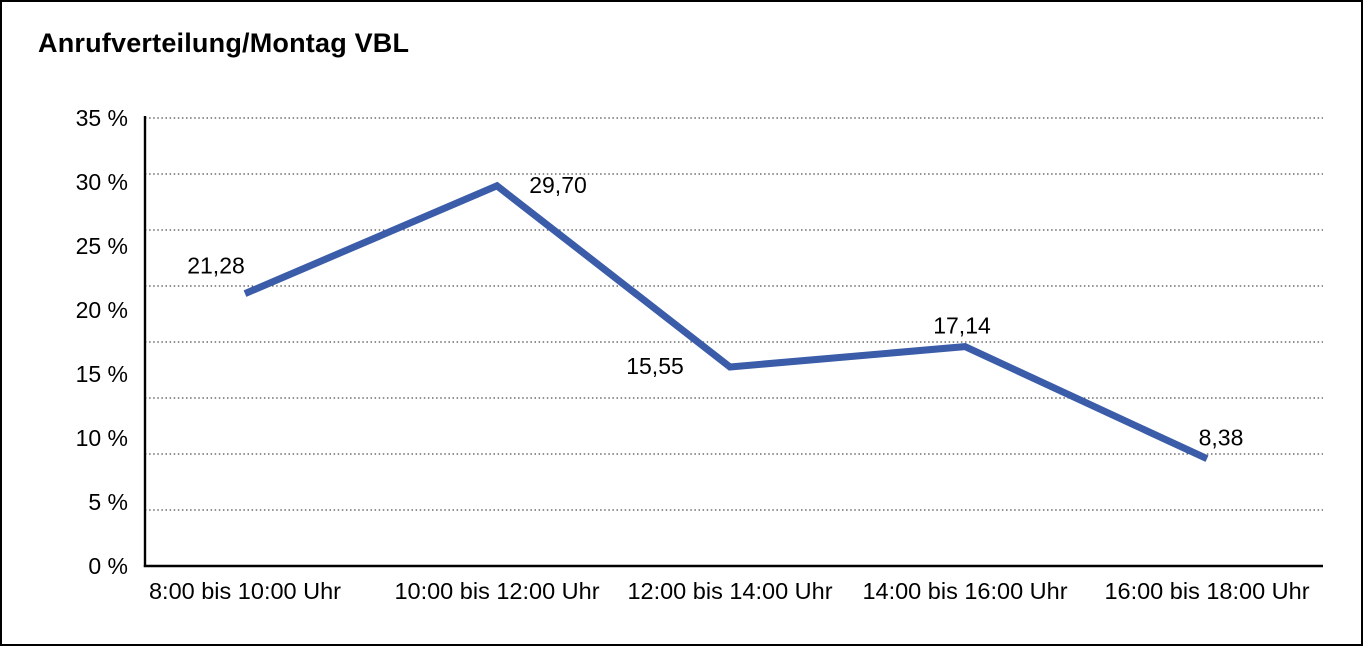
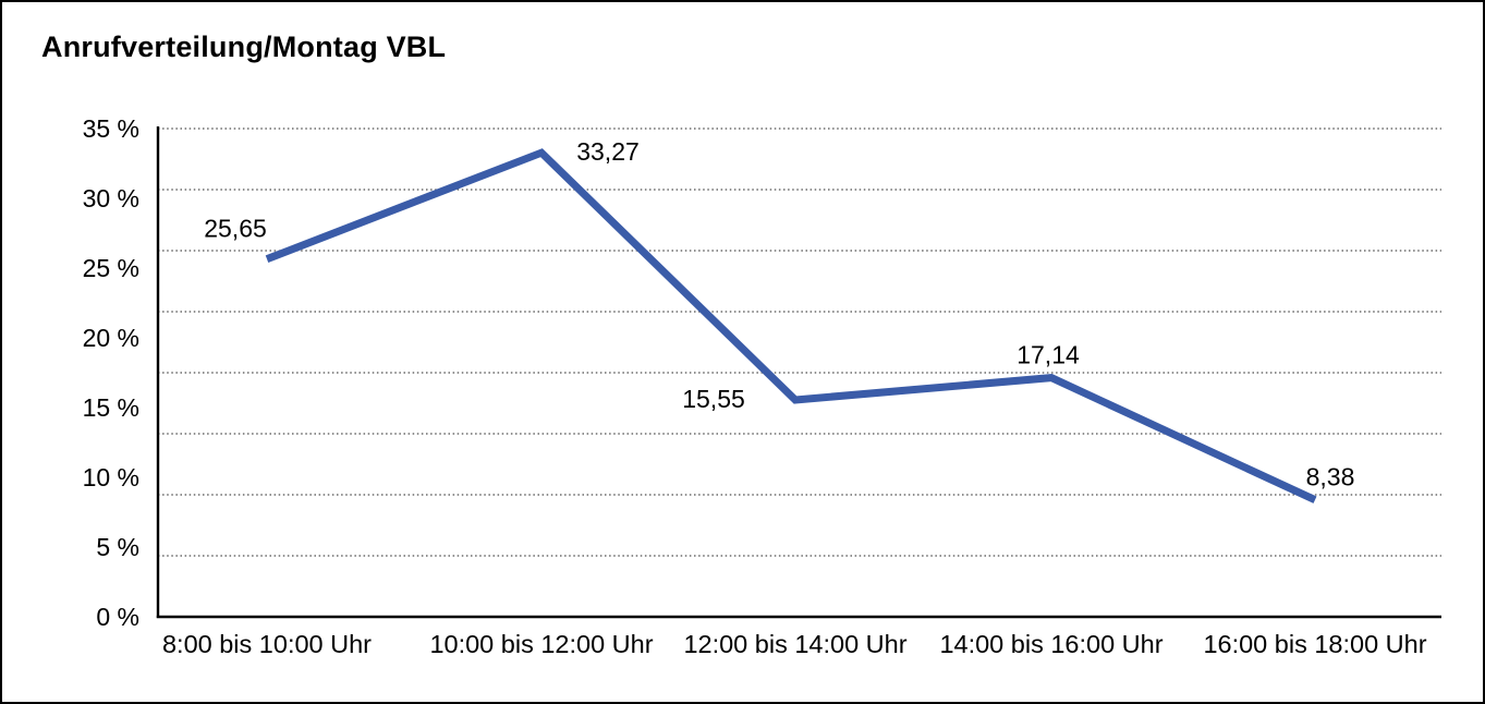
8:00 bis 10:00 Uhr: 21,28 -> 25,65
10:00 bis 12:00 Uhr: 29,70 -> 33,27
